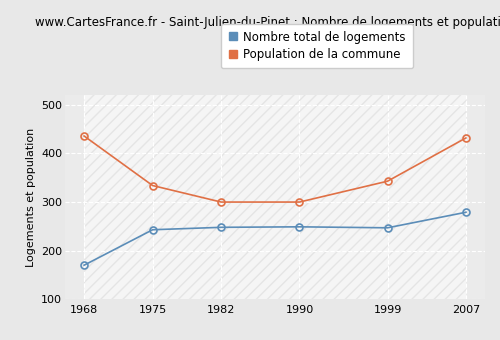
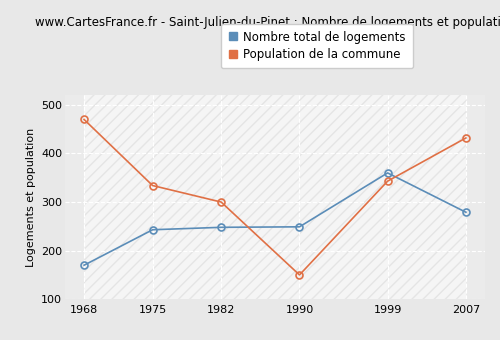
Population de la commune/1968: 436 -> 470
Population de la commune/1990: 300 -> 150
Nombre total de logements/1999: 247 -> 360
